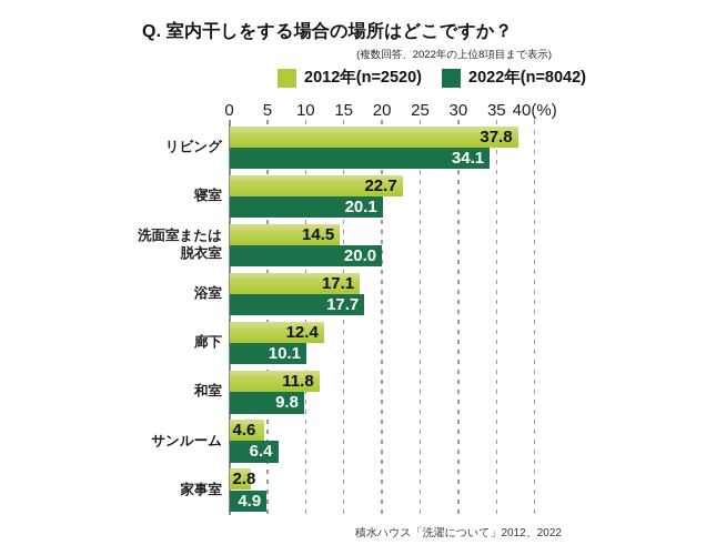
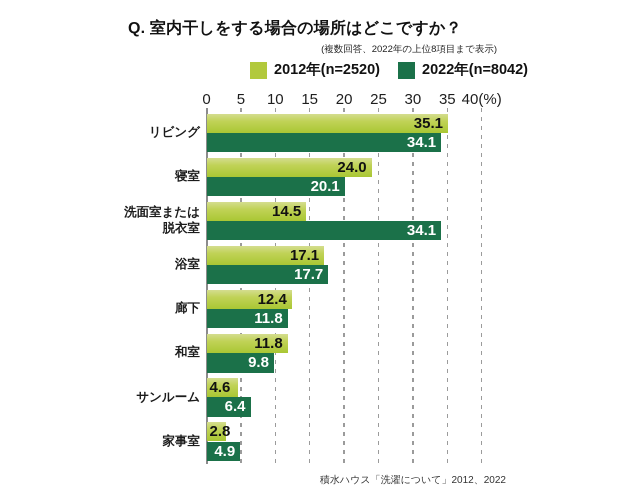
2012年(n=2520)/リビング: 37.8 -> 35.1
2012年(n=2520)/寝室: 22.7 -> 24.0
2022年(n=8042)/洗面室または 脱衣室: 20.0 -> 34.1
2022年(n=8042)/廊下: 10.1 -> 11.8
